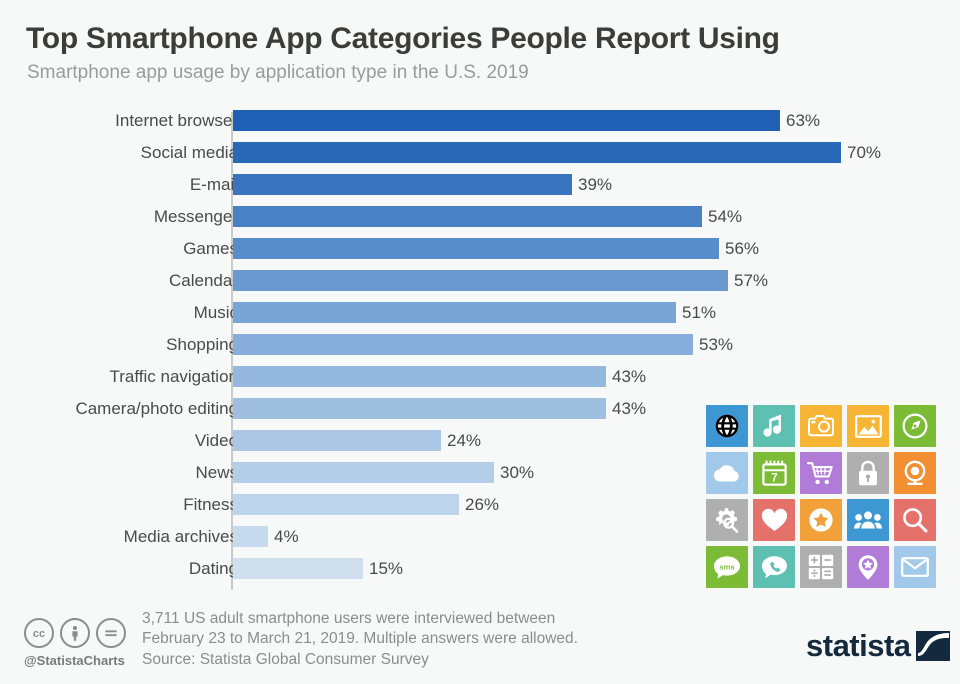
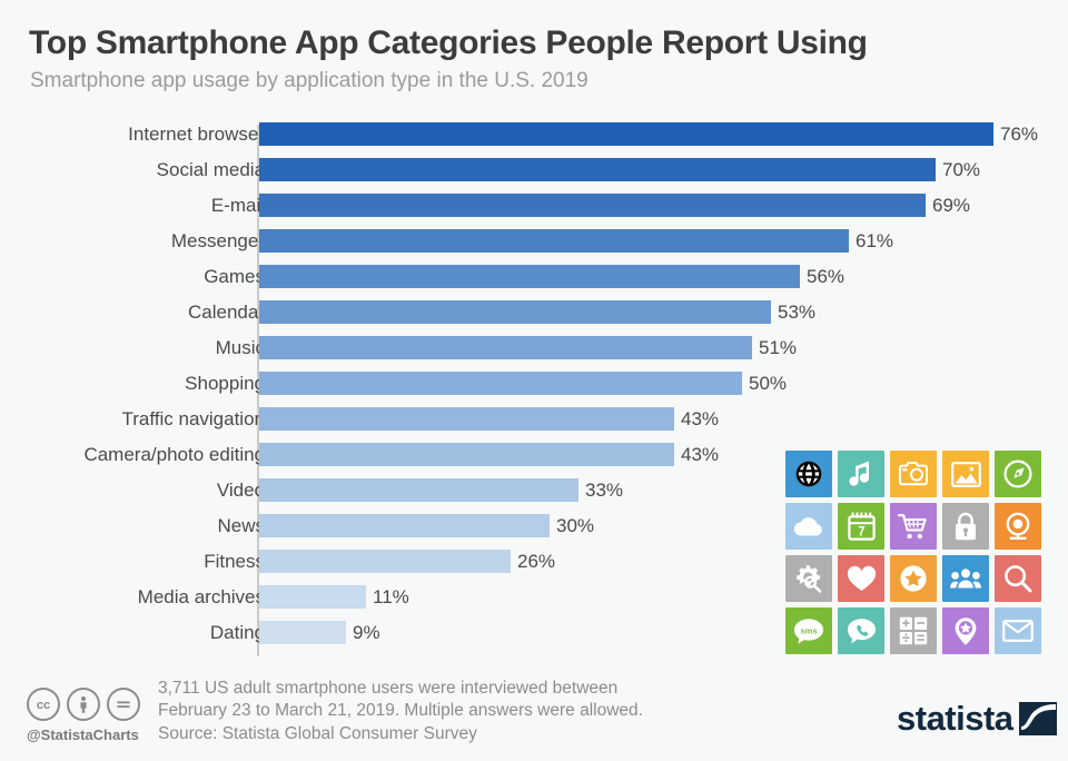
Internet browser: 63% -> 76%
E-mail: 39% -> 69%
Messenger: 54% -> 61%
Calendar: 57% -> 53%
Shopping: 53% -> 50%
Video: 24% -> 33%
Media archives: 4% -> 11%
Dating: 15% -> 9%
